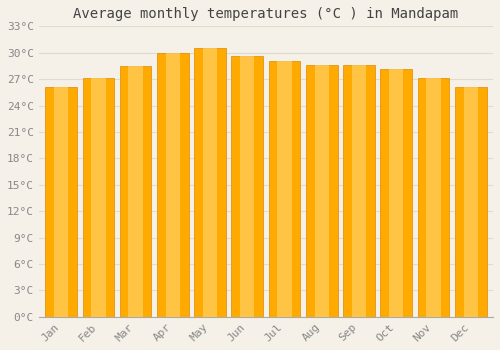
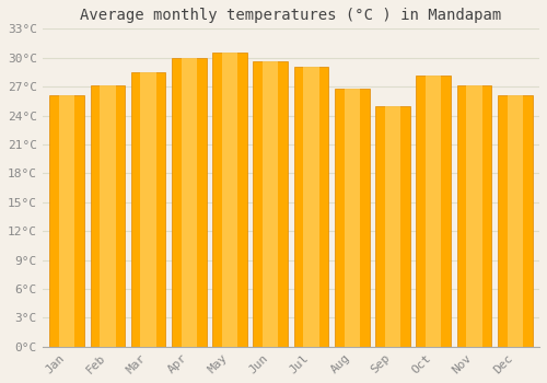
Aug: 28.6°C -> 26.8°C
Sep: 28.6°C -> 25.0°C
